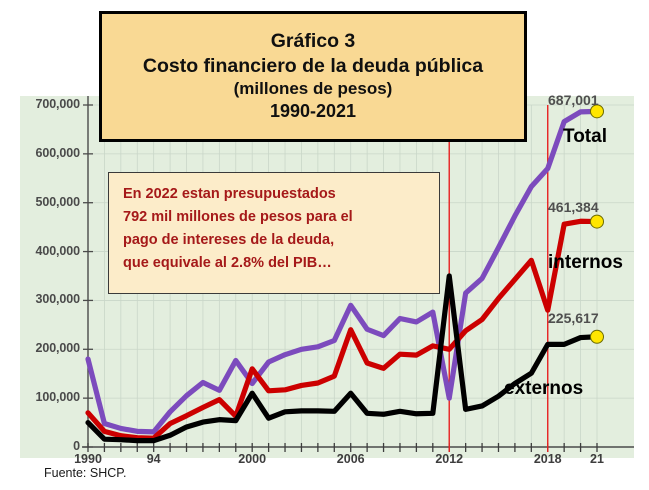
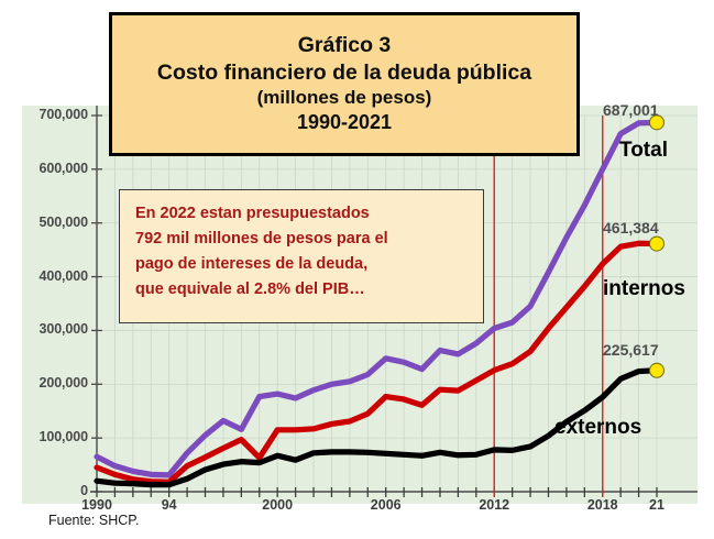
Total/1990: 180000 -> 60000
internos/1990: 70000 -> 40000
externos/1990: 50000 -> 20000
Total/2000: 130000 -> 180000
internos/2000: 160000 -> 120000
externos/2000: 110000 -> 70000
Total/2006: 290000 -> 250000
internos/2006: 240000 -> 180000
externos/2006: 110000 -> 70000
Total/2012: 100000 -> 300000
internos/2012: 200000 -> 230000
externos/2012: 350000 -> 80000
Total/2018: 570000 -> 600000
internos/2018: 280000 -> 420000
externos/2018: 210000 -> 180000
